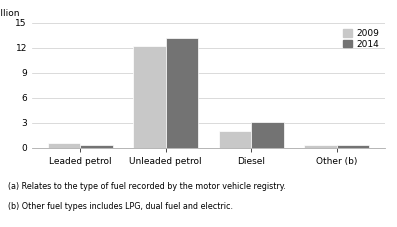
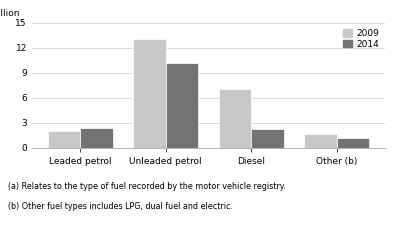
2009/Leaded petrol: 0.5 -> 2.0
2014/Leaded petrol: 0.3 -> 2.4
2009/Unleaded petrol: 12.2 -> 13.0
2014/Unleaded petrol: 13.2 -> 10.2
2009/Diesel: 2.0 -> 7.0
2014/Diesel: 3.1 -> 2.2
2009/Other (b): 0.3 -> 1.6
2014/Other (b): 0.3 -> 1.2
